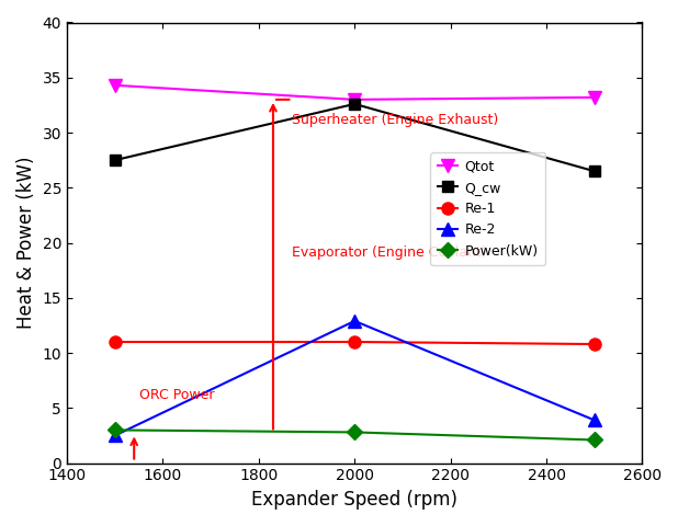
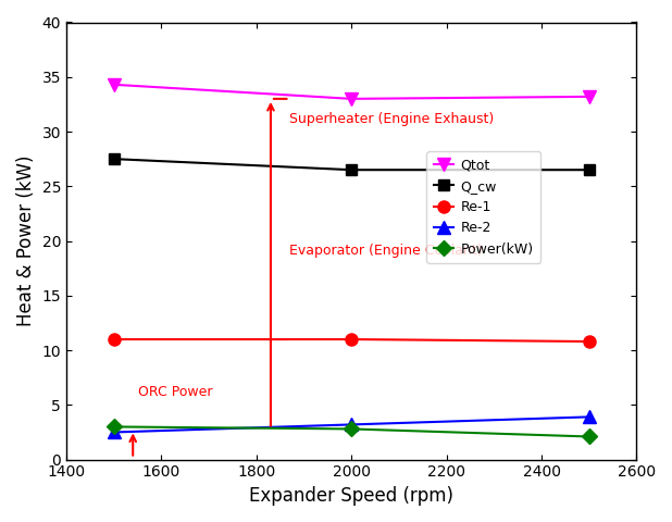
Q_cw/2000: 32.6 -> 26.5
Re-2/2000: 12.9 -> 3.2
